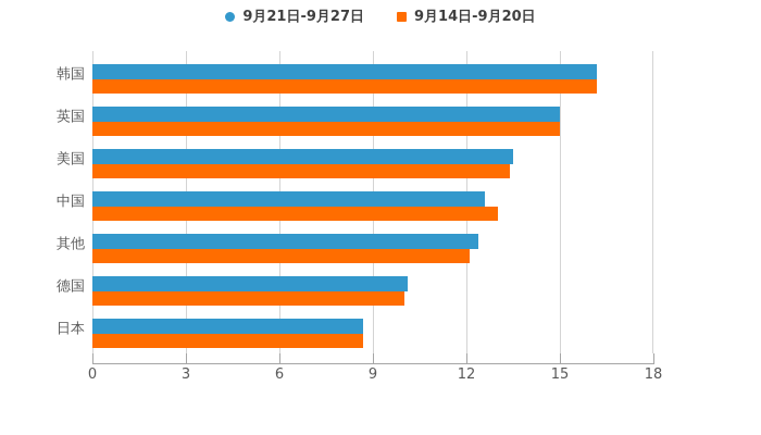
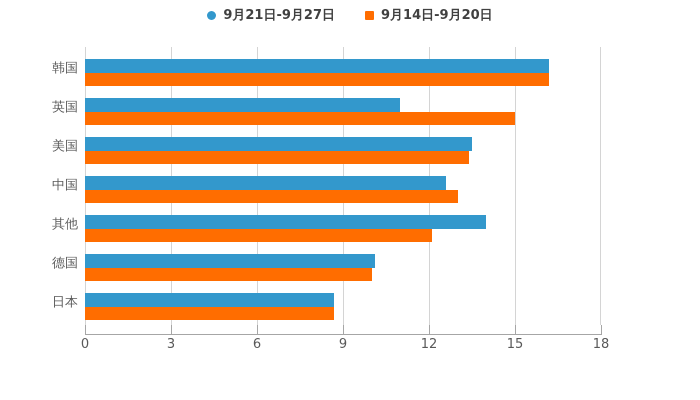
9月21日-9月27日/英国: 15.0 -> 11.0
9月21日-9月27日/其他: 12.4 -> 14.0
